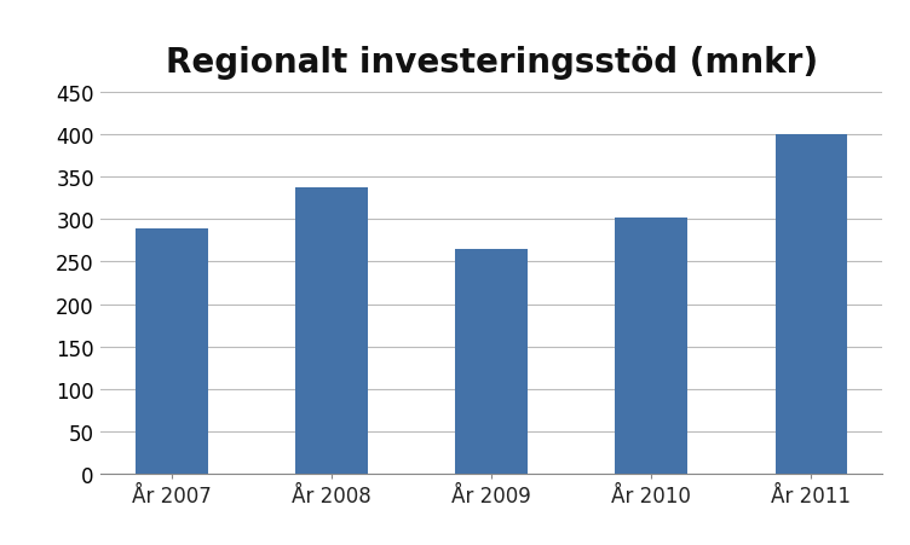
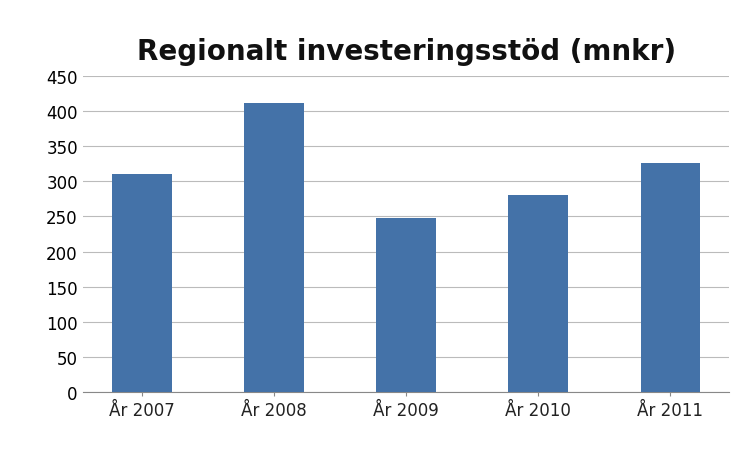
År 2007: 289 -> 310
År 2008: 337 -> 412
År 2009: 265 -> 248
År 2010: 302 -> 280
År 2011: 400 -> 326
